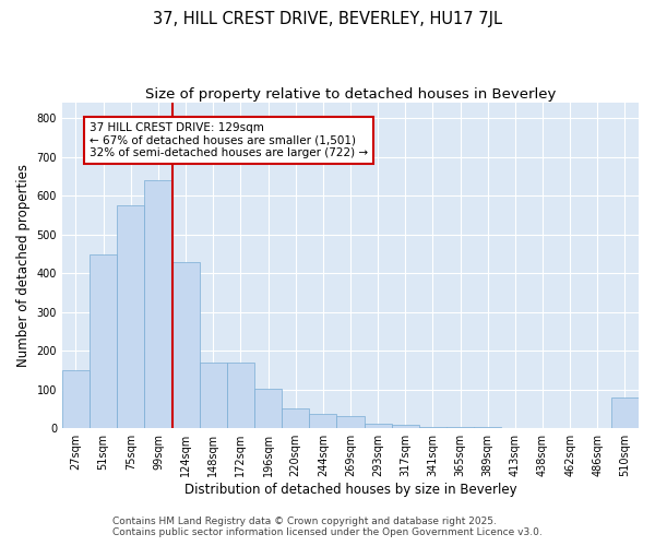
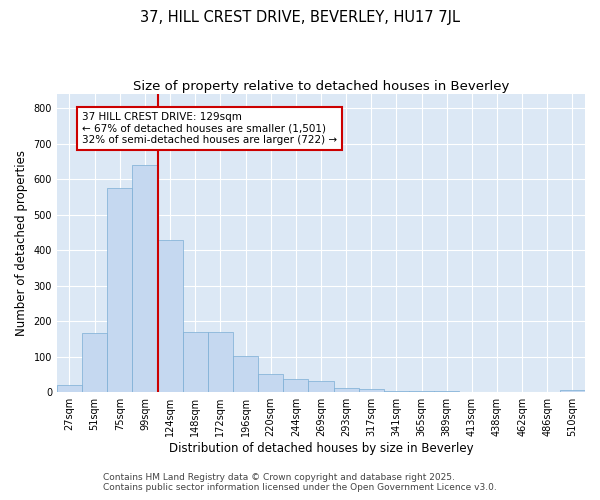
27sqm: 150 -> 20
51sqm: 450 -> 168
510sqm: 80 -> 5
